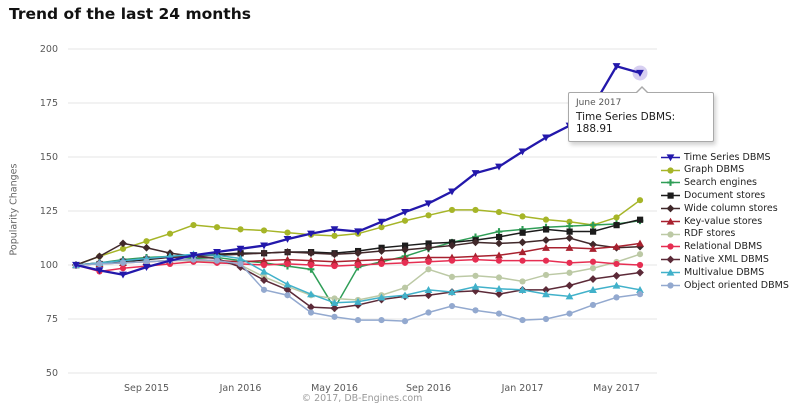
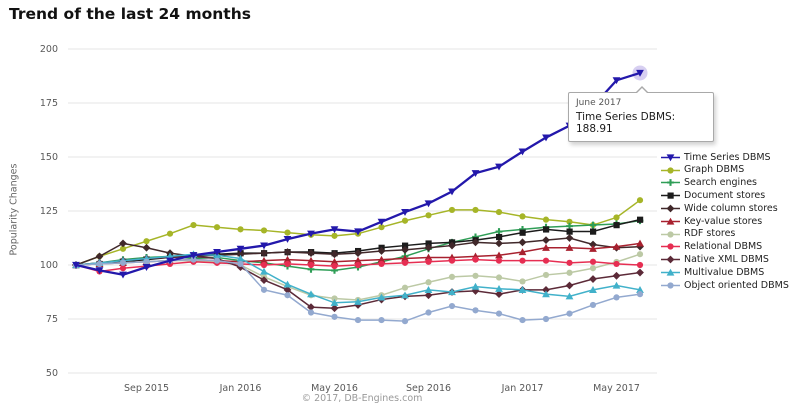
Search engines/May 2016: 80 -> 98
RDF stores/Sep 2016: 98 -> 92
Time Series DBMS/May 2017: 192 -> 186
